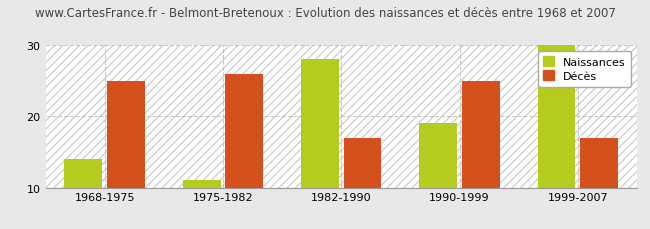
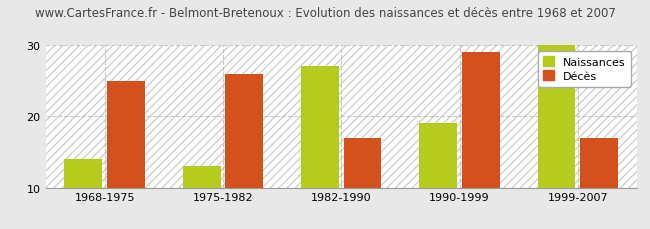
Naissances/1975-1982: 11 -> 13
Naissances/1982-1990: 28 -> 27
Décès/1990-1999: 25 -> 29
